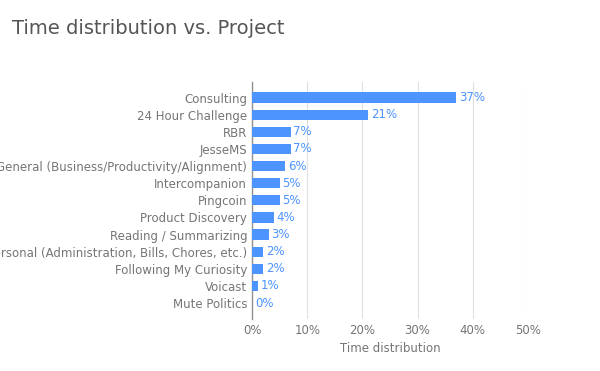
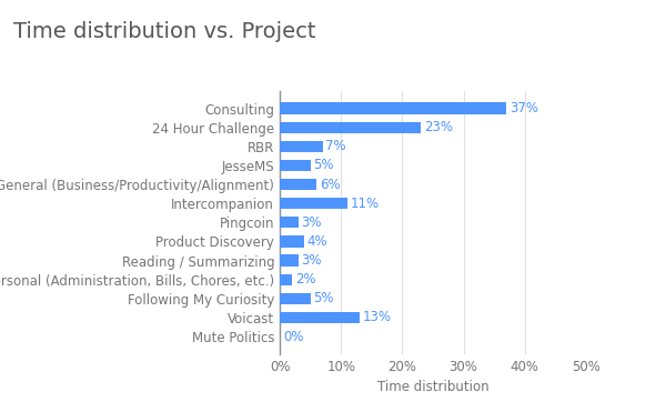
24 Hour Challenge: 21% -> 23%
JesseMS: 7% -> 5%
Intercompanion: 5% -> 11%
Pingcoin: 5% -> 3%
Following My Curiosity: 2% -> 5%
Voicast: 1% -> 13%
